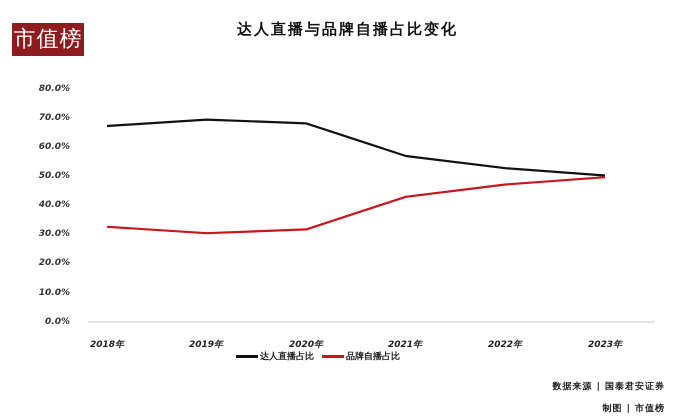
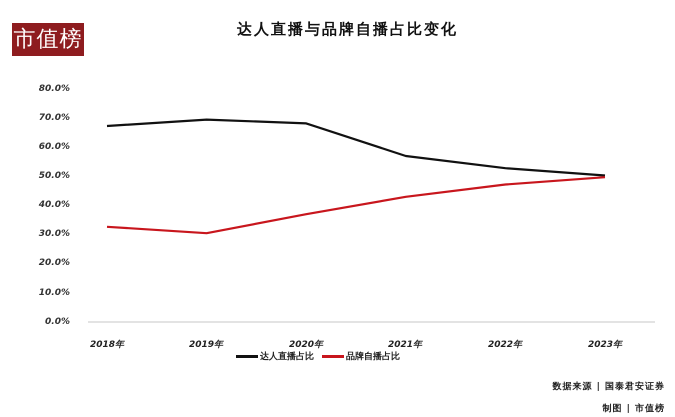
品牌自播占比/2020年: 32% -> 37%
